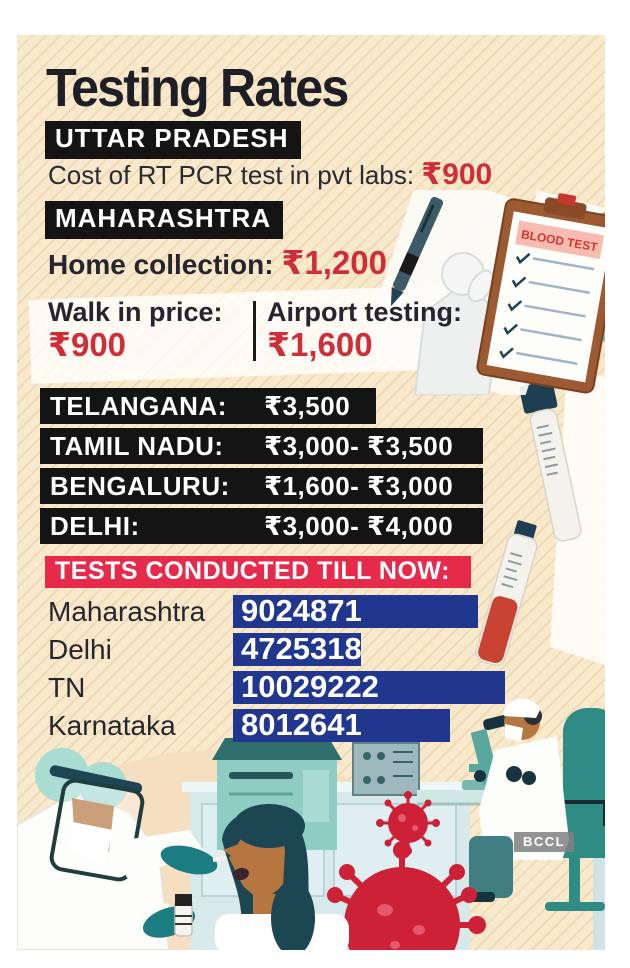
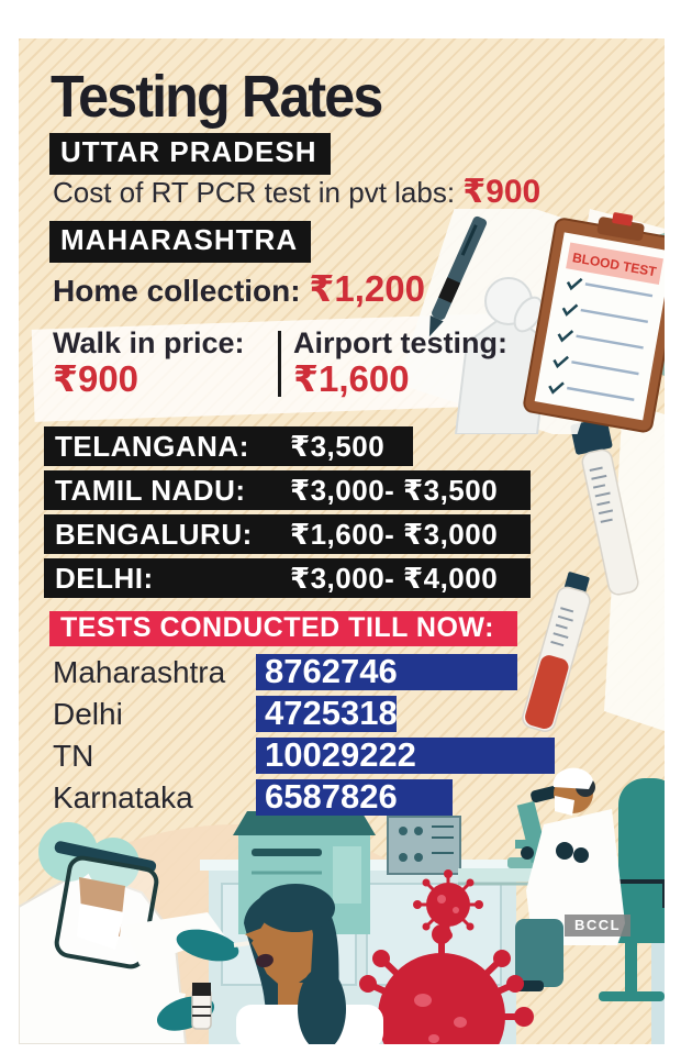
Maharashtra: 9024871 -> 8762746
Karnataka: 8012641 -> 6587826
